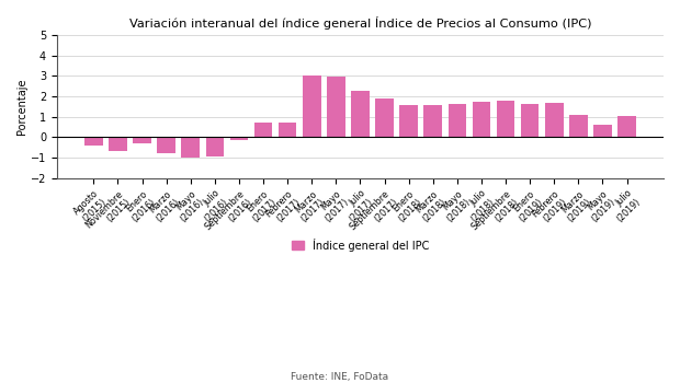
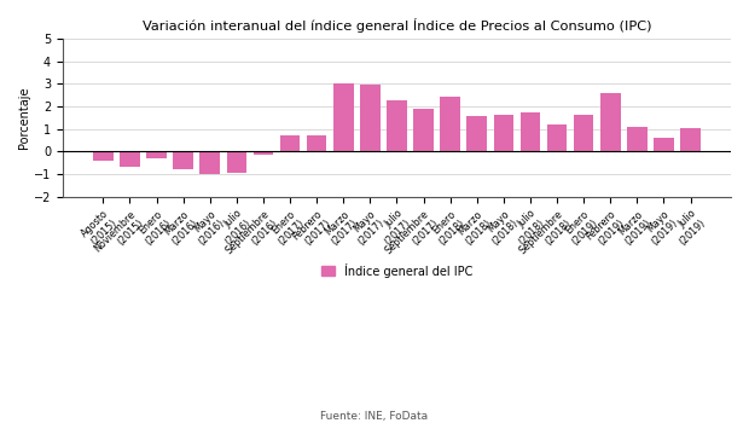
Enero (2018): 1.6 -> 2.4
Septiembre (2018): 1.8 -> 1.2
Febrero (2019): 1.7 -> 2.6
